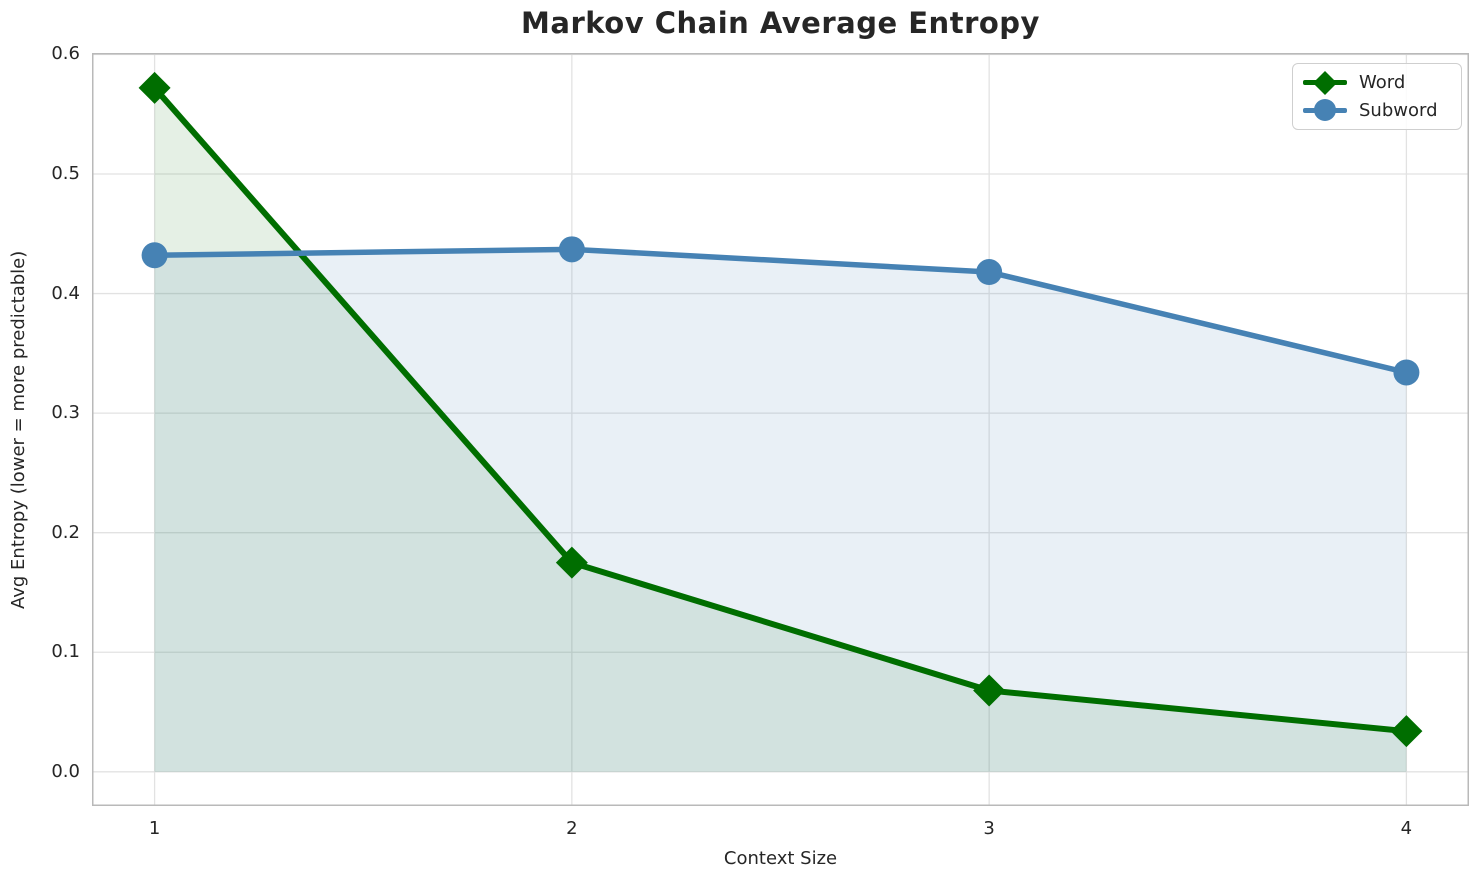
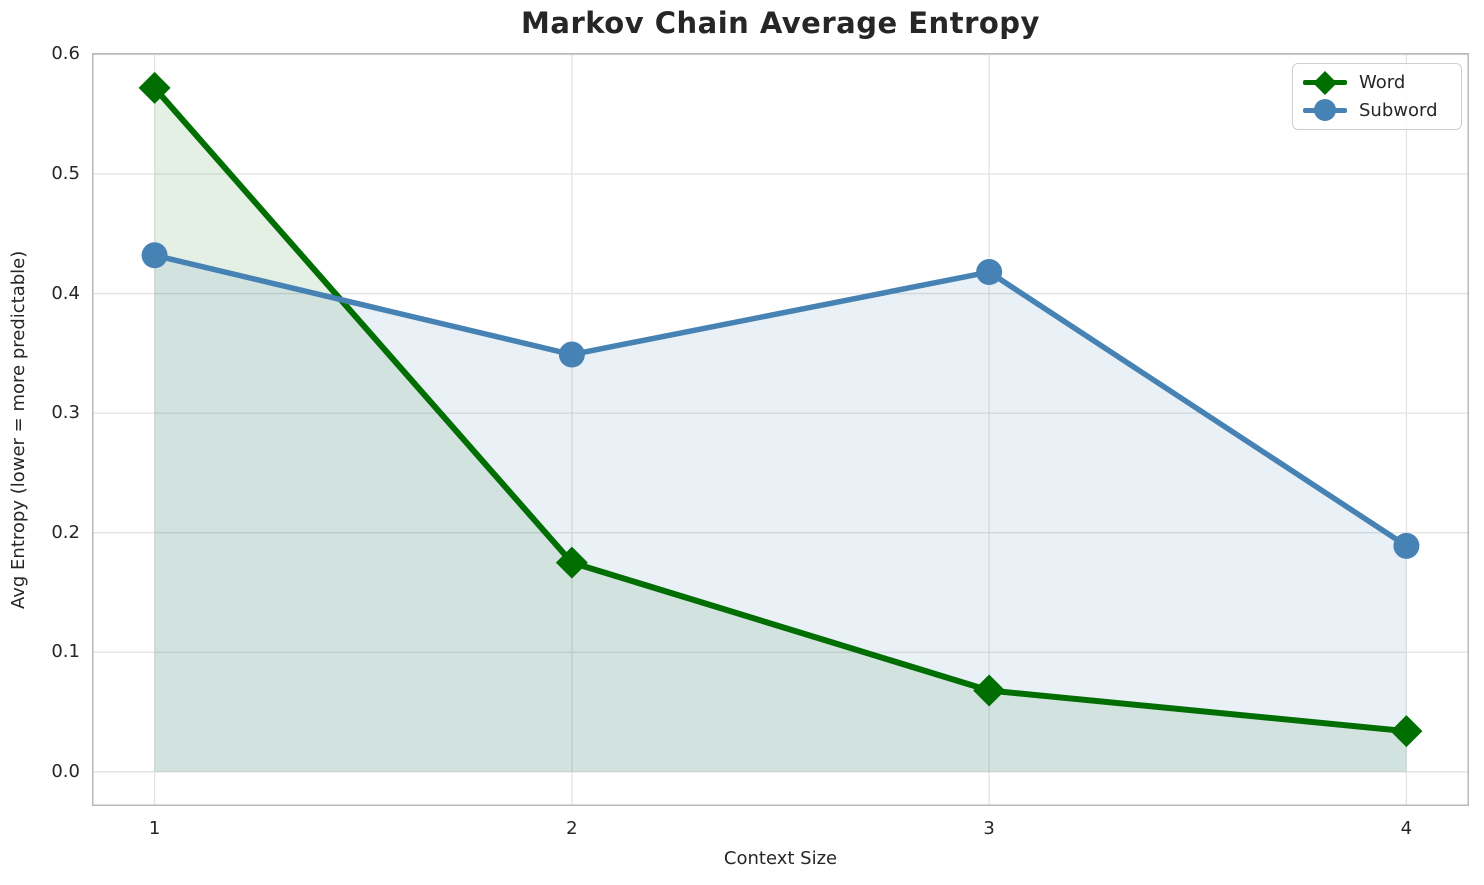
Subword/2: 0.437 -> 0.349
Subword/4: 0.334 -> 0.189
